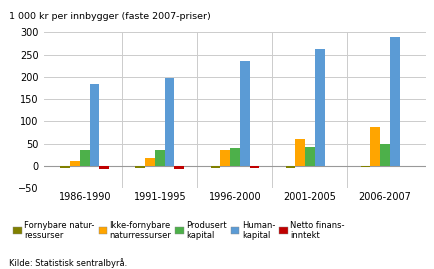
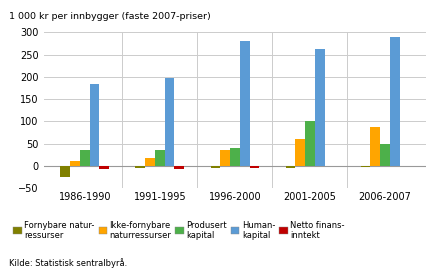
Fornybare natur- ressurser/1986-1990: -5 -> -25
Human- kapital/1996-2000: 235 -> 280
Produsert kapital/2001-2005: 42 -> 100
